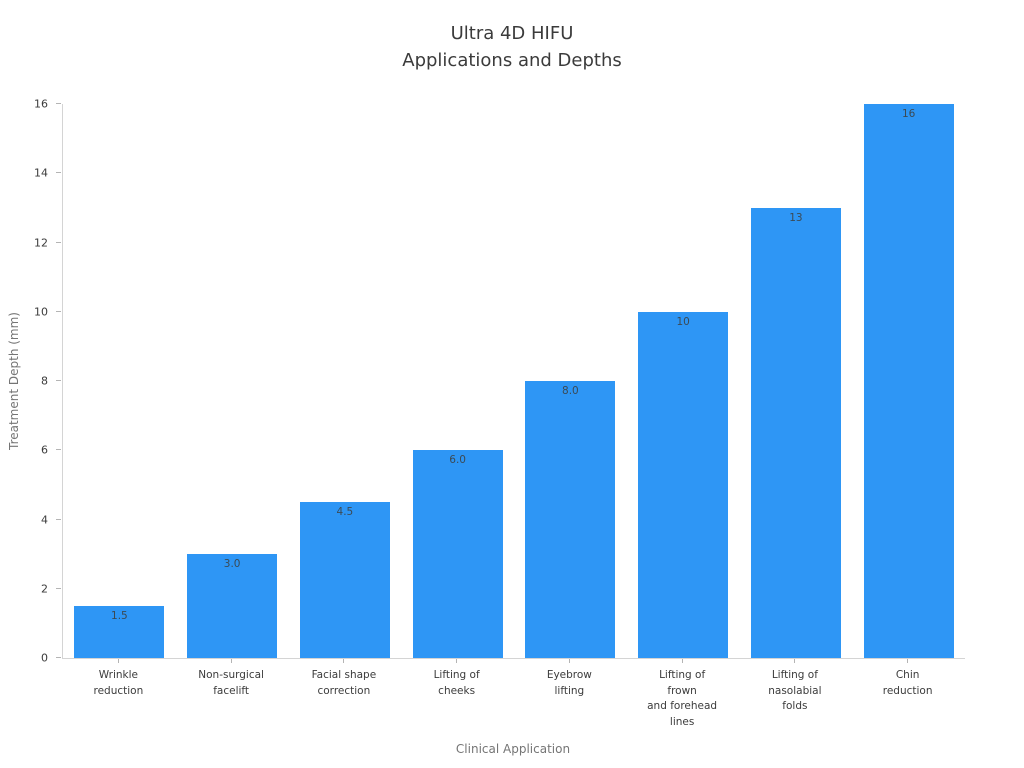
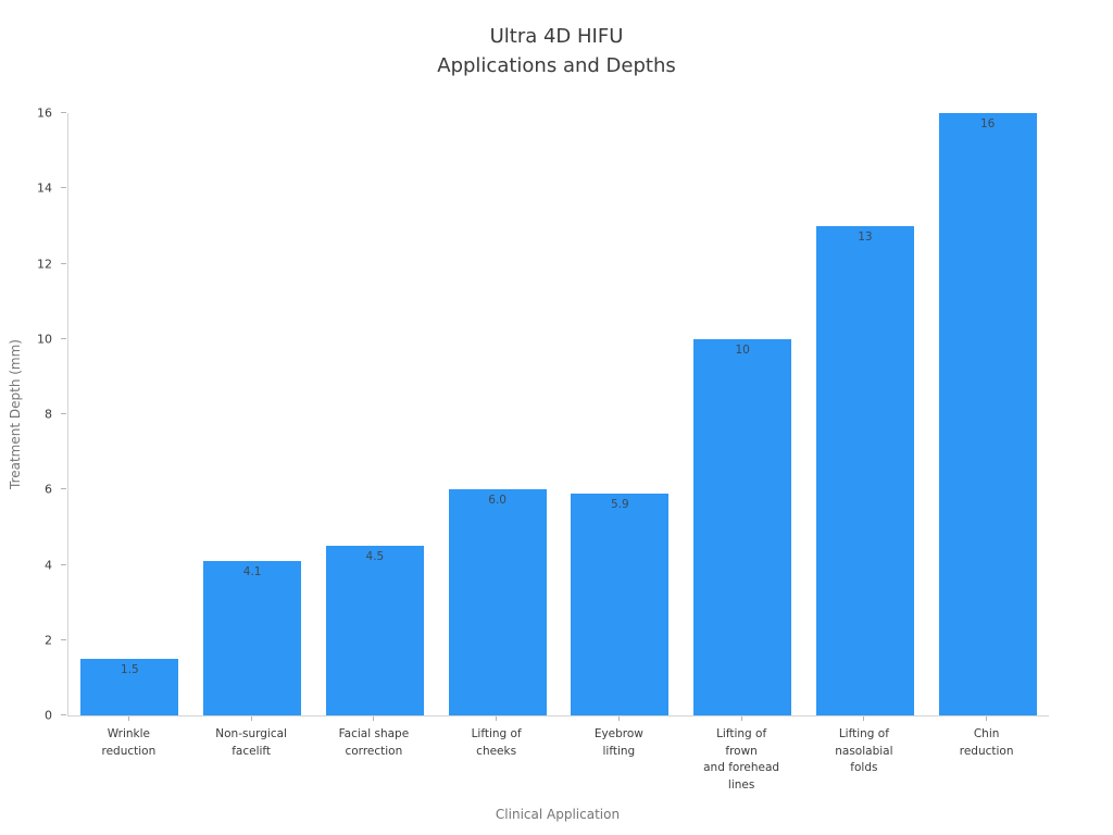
Non-surgical facelift: 3.0 -> 4.1
Eyebrow lifting: 8.0 -> 5.9
